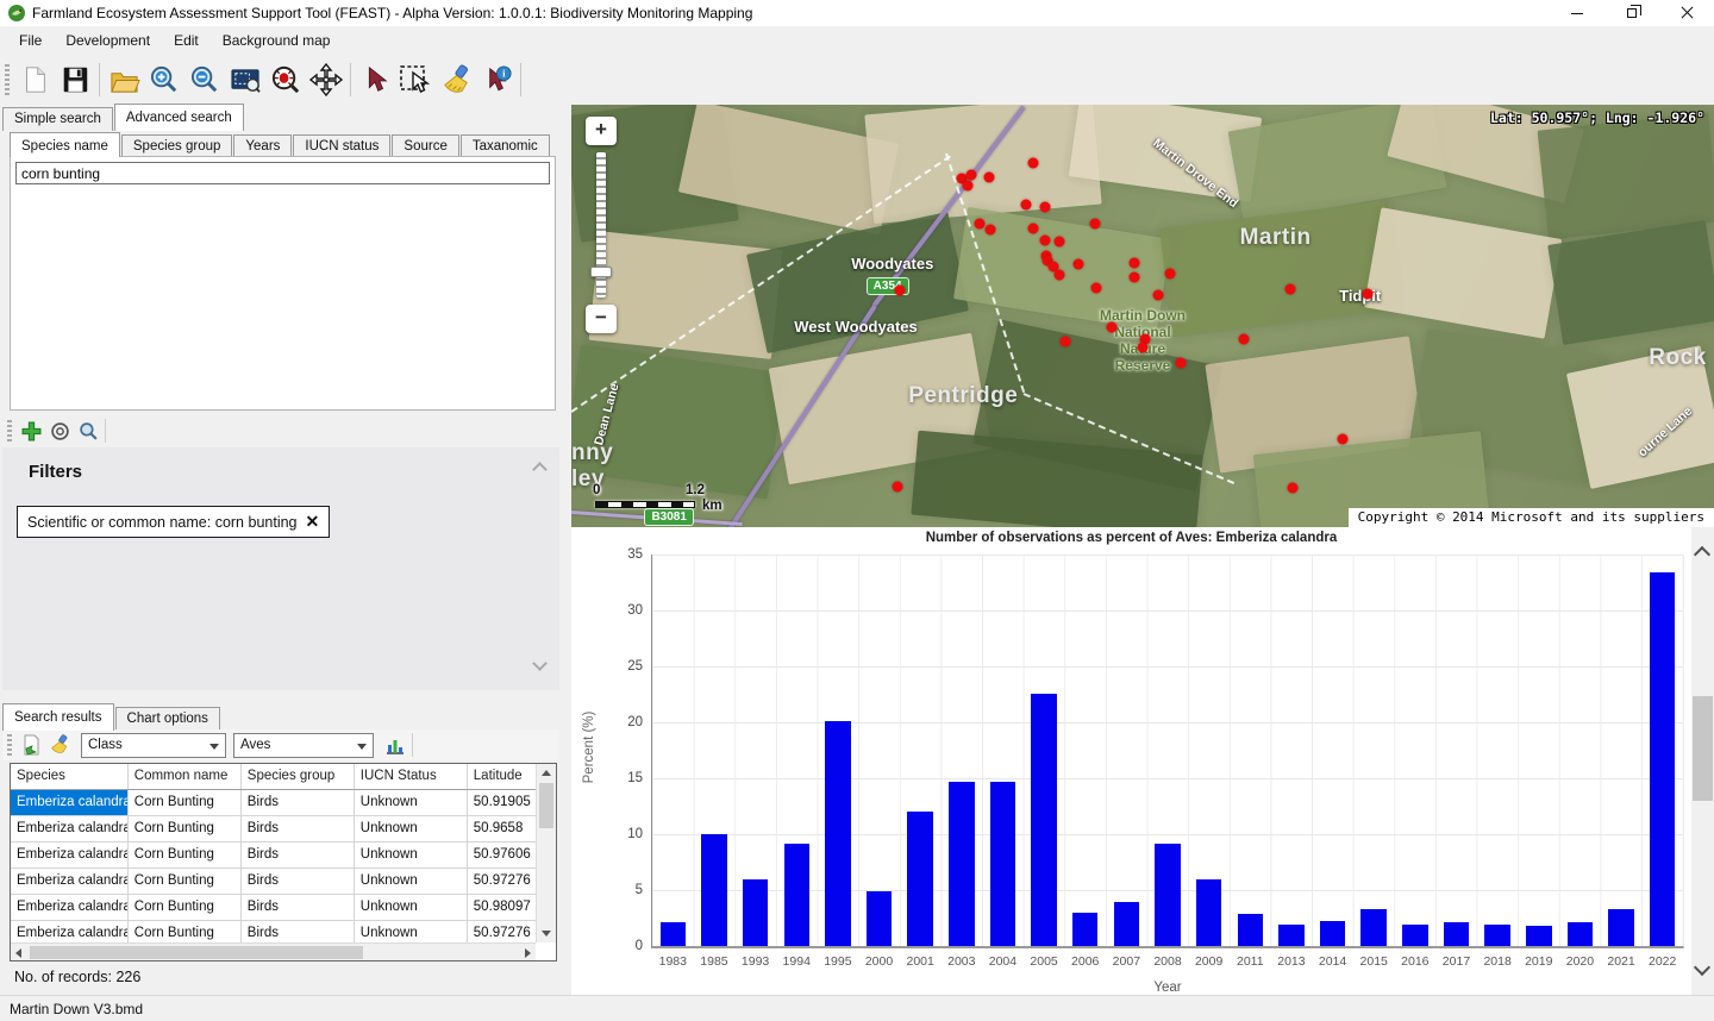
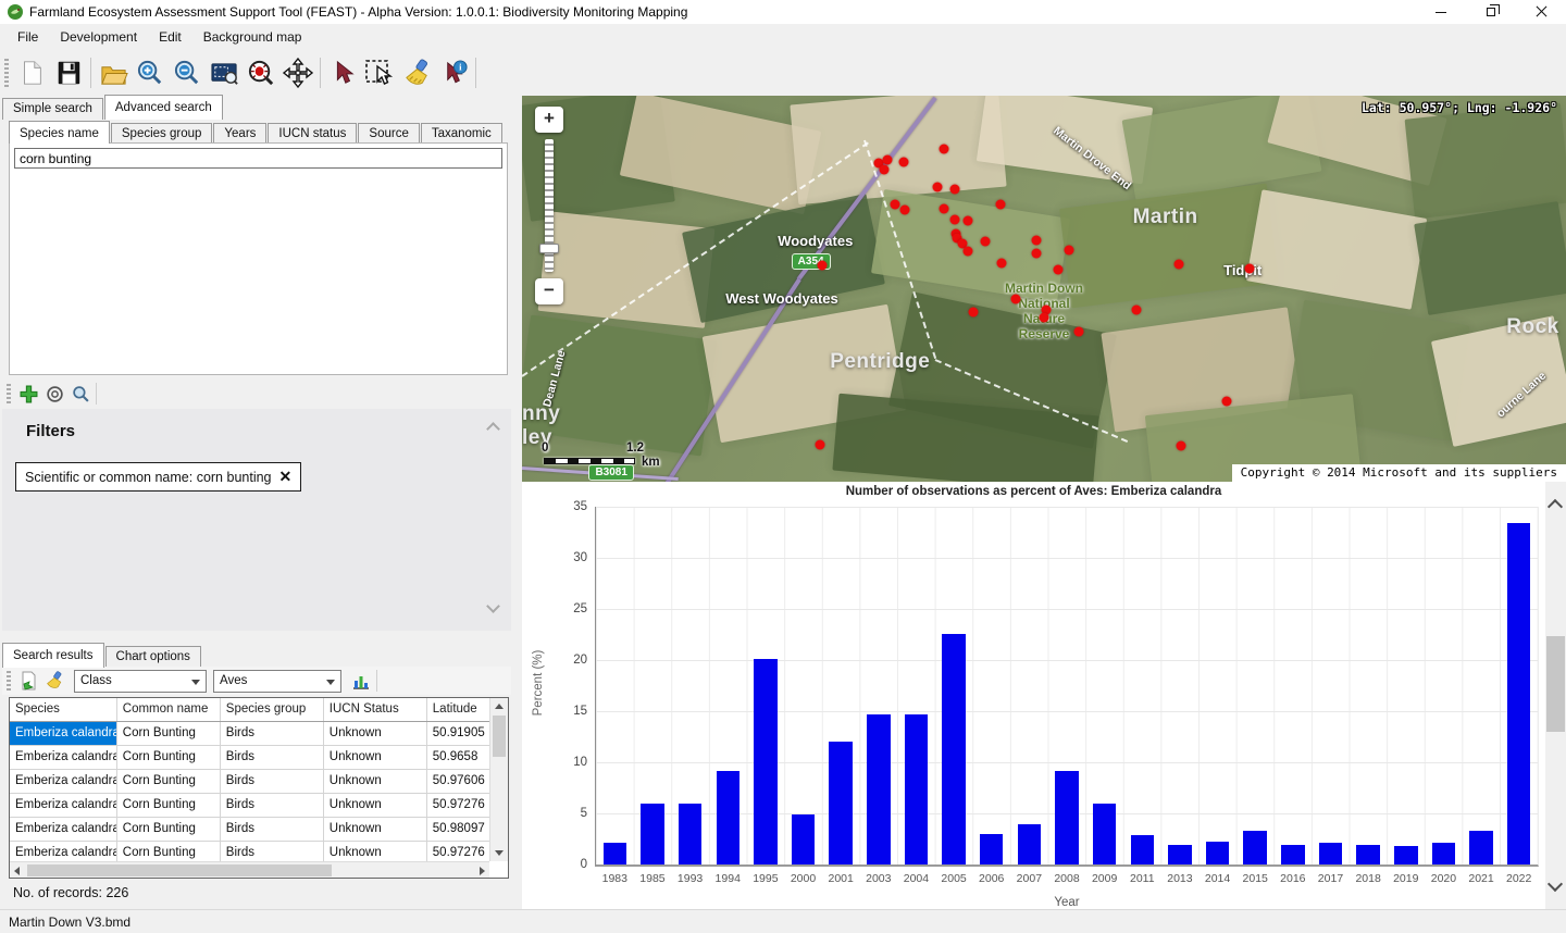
1985: 10 -> 6
